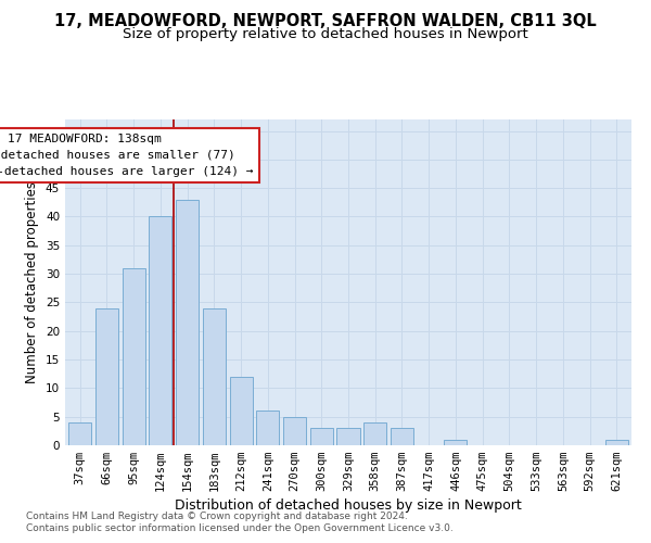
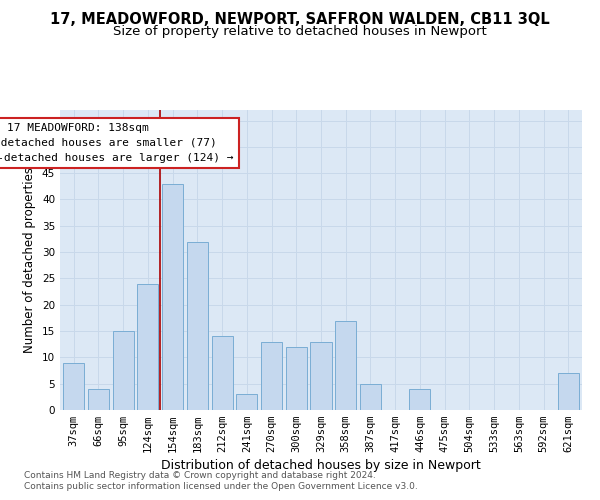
37sqm: 4 -> 9
66sqm: 24 -> 4
95sqm: 31 -> 15
124sqm: 40 -> 24
183sqm: 24 -> 32
212sqm: 12 -> 14
241sqm: 6 -> 3
270sqm: 5 -> 13
300sqm: 3 -> 12
329sqm: 3 -> 13
358sqm: 4 -> 17
387sqm: 3 -> 5
446sqm: 1 -> 4
621sqm: 1 -> 7
